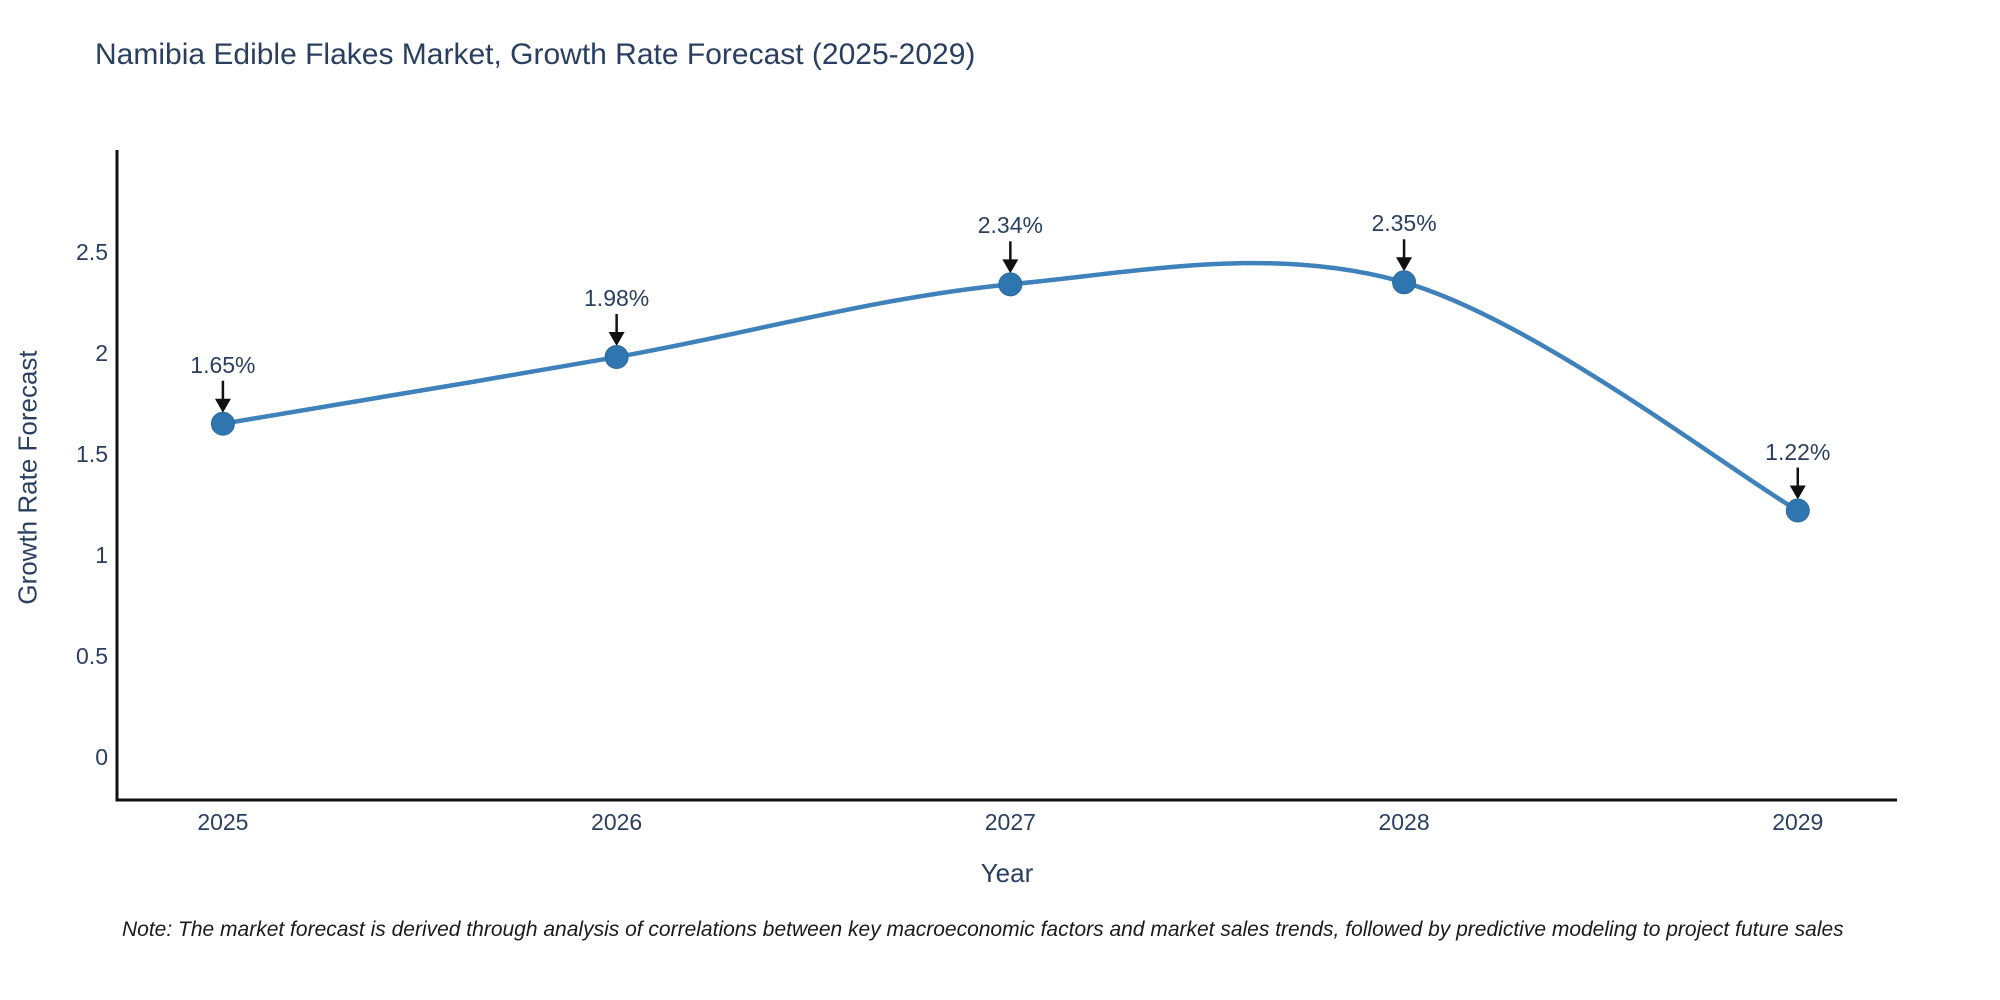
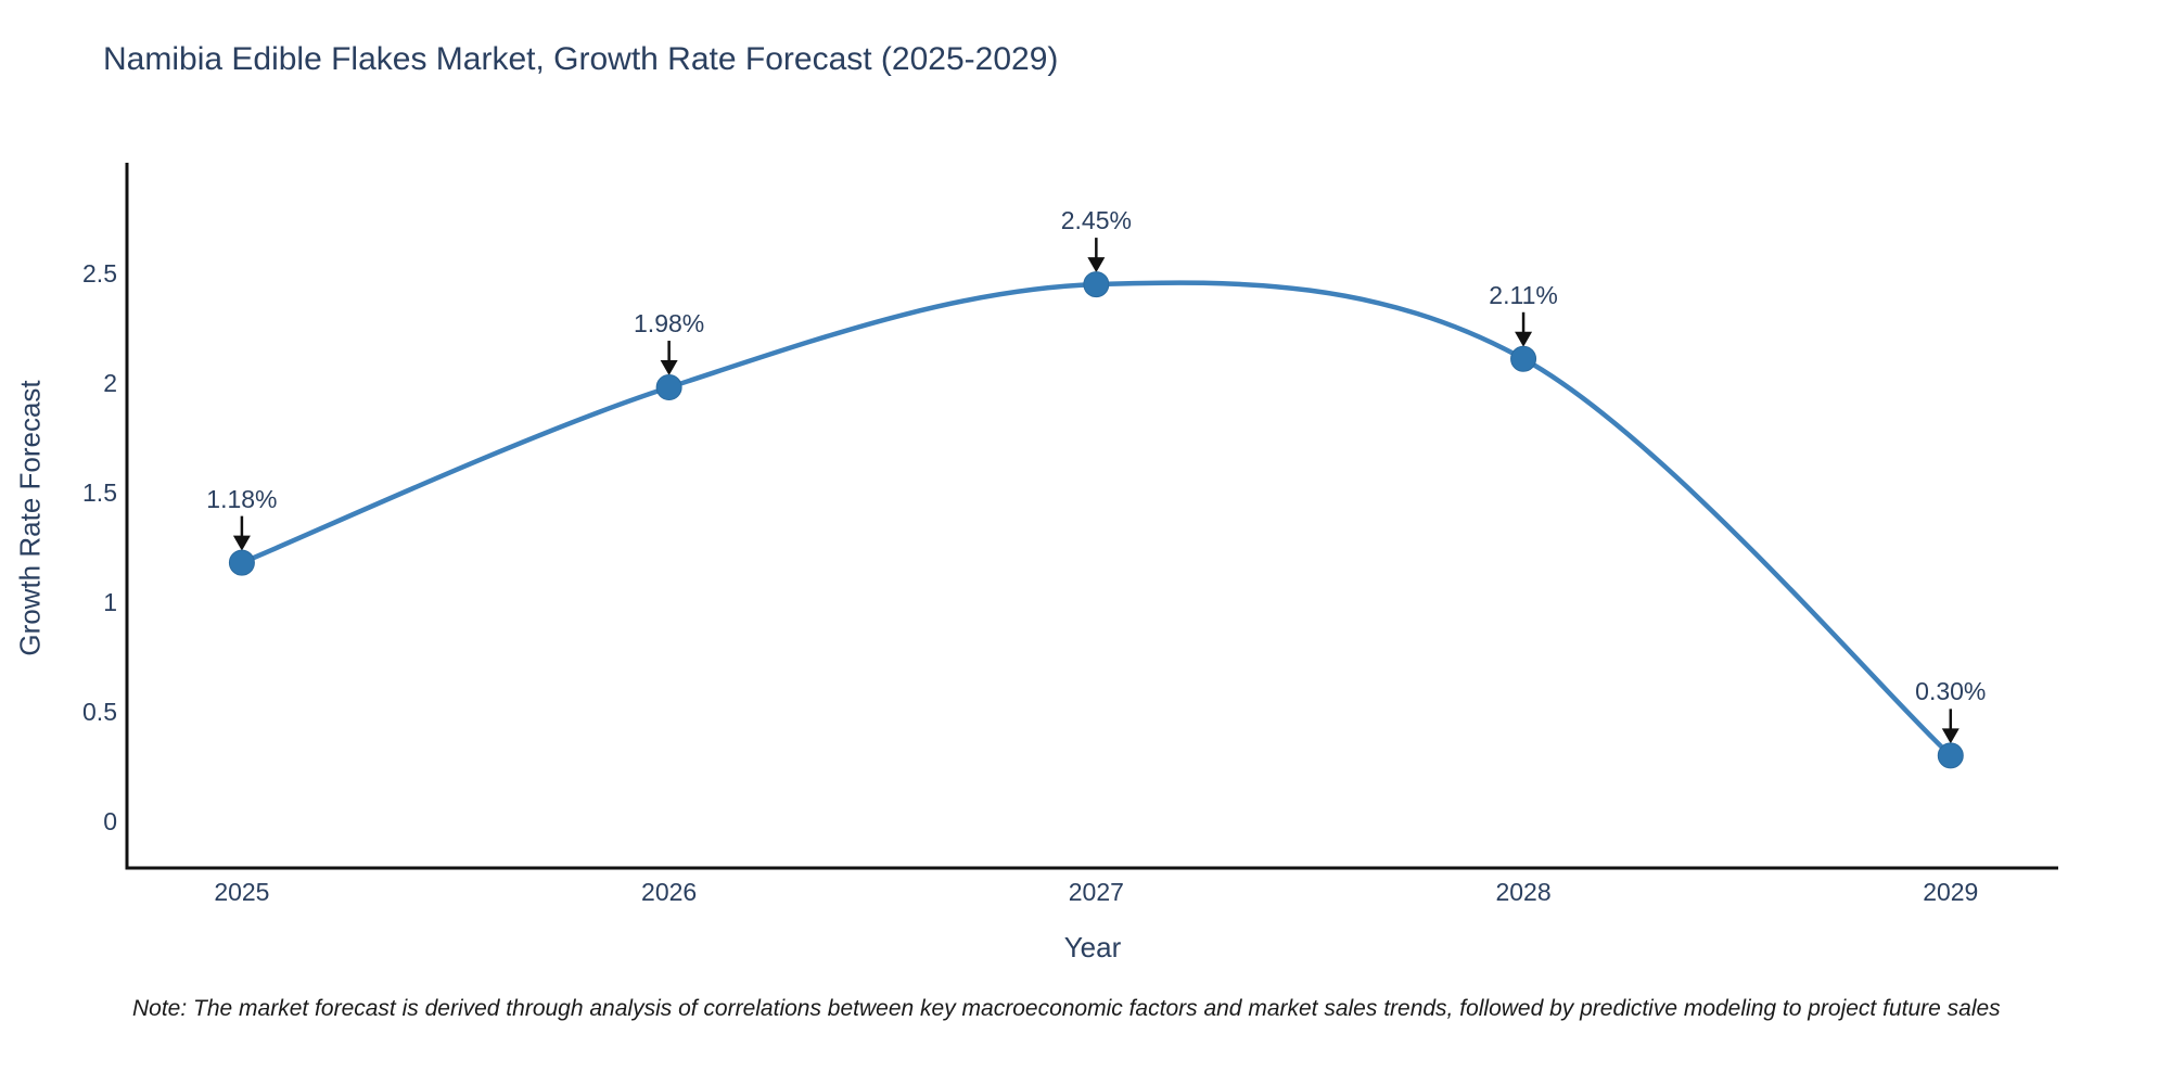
2025: 1.65% -> 1.18%
2027: 2.34% -> 2.45%
2028: 2.35% -> 2.11%
2029: 1.22% -> 0.30%
